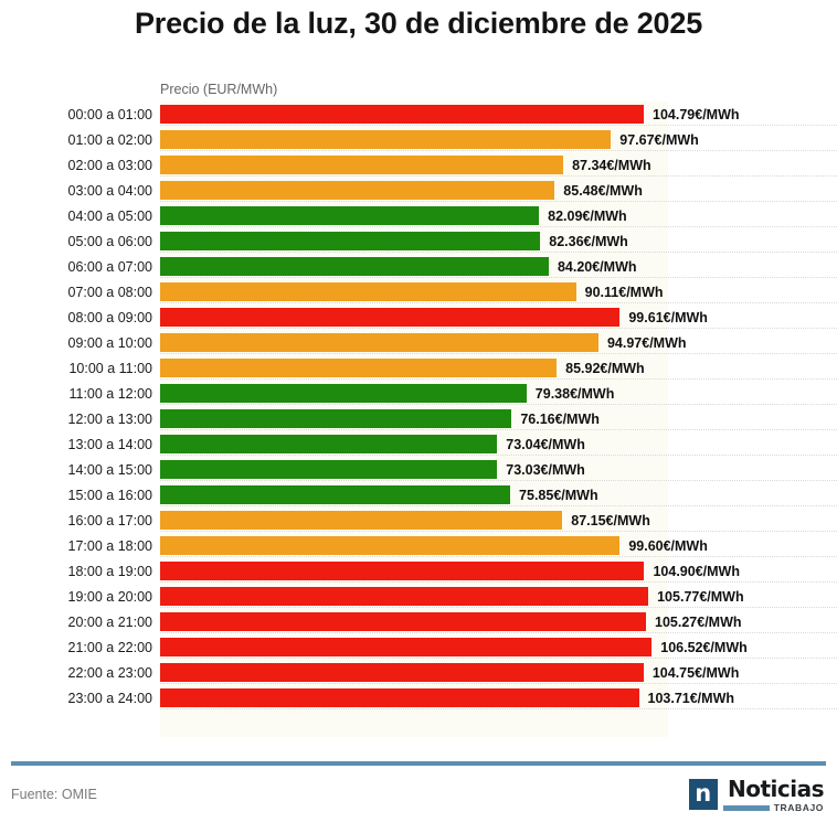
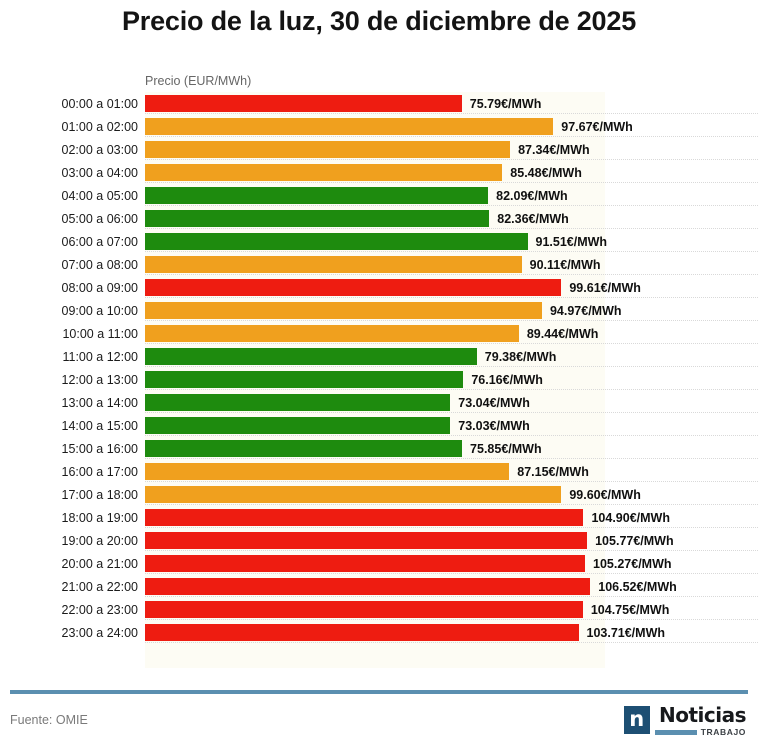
00:00 a 01:00: 104.79 -> 75.79
06:00 a 07:00: 84.20 -> 91.51
10:00 a 11:00: 85.92 -> 89.44
